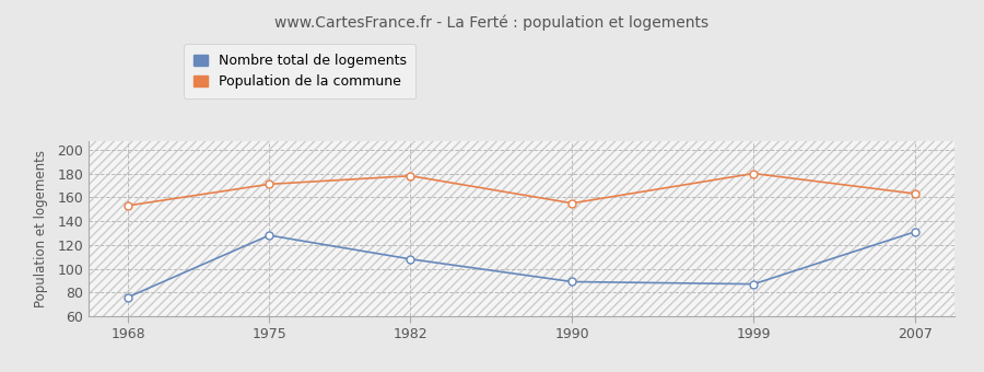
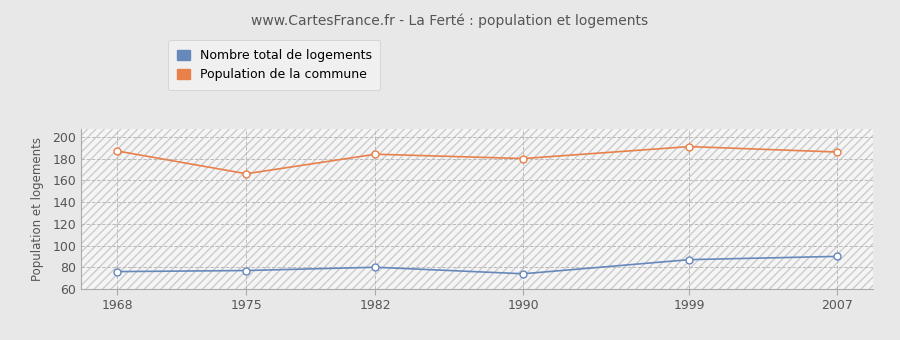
Population de la commune/1968: 153 -> 187
Nombre total de logements/1975: 128 -> 77
Population de la commune/1975: 171 -> 166
Nombre total de logements/1982: 108 -> 80
Population de la commune/1982: 178 -> 184
Nombre total de logements/1990: 89 -> 74
Population de la commune/1990: 155 -> 180
Population de la commune/1999: 180 -> 191
Nombre total de logements/2007: 131 -> 90
Population de la commune/2007: 163 -> 186
